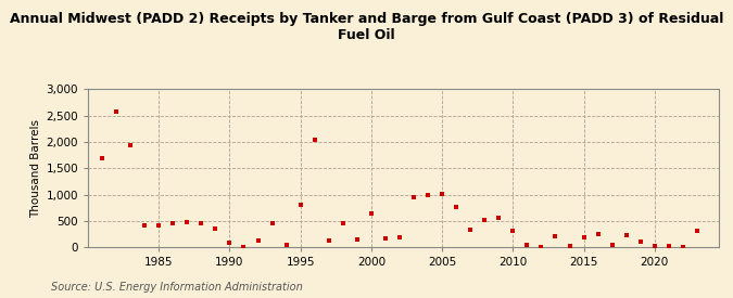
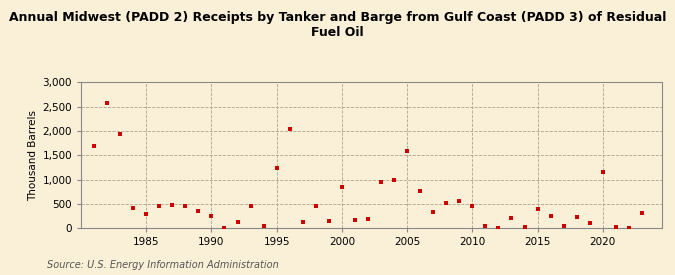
1985: 420 -> 300
1990: 80 -> 250
1995: 800 -> 1,250
2000: 650 -> 850
2005: 1,010 -> 1,600
2010: 310 -> 450
2015: 190 -> 400
2020: 20 -> 1,150
